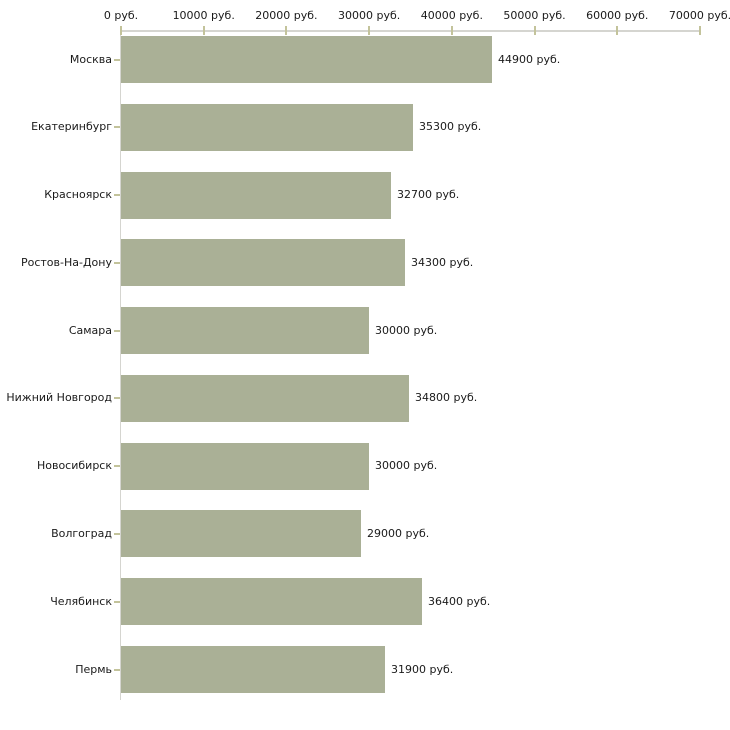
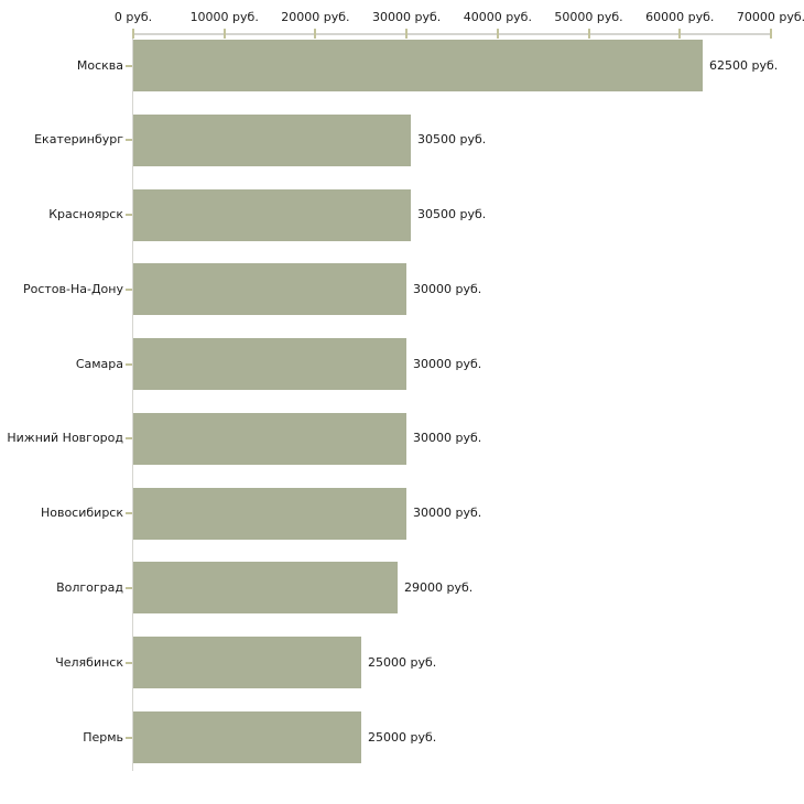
Москва: 44900 -> 62500
Екатеринбург: 35300 -> 30500
Красноярск: 32700 -> 30500
Ростов-На-Дону: 34300 -> 30000
Нижний Новгород: 34800 -> 30000
Челябинск: 36400 -> 25000
Пермь: 31900 -> 25000
